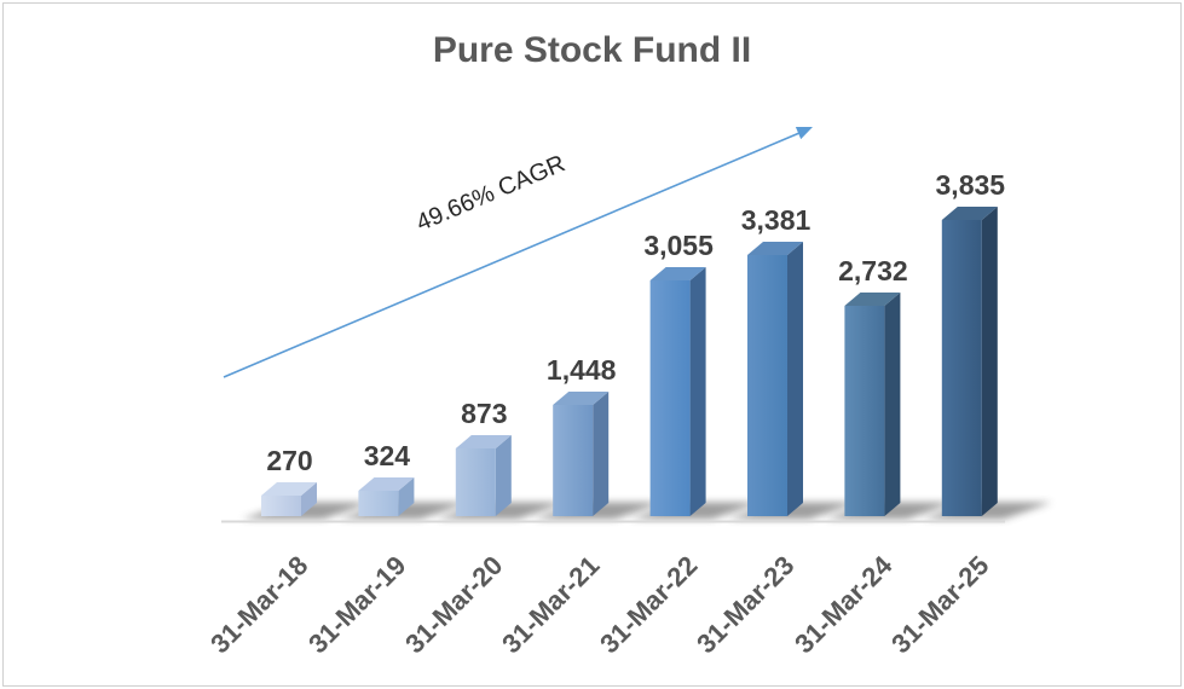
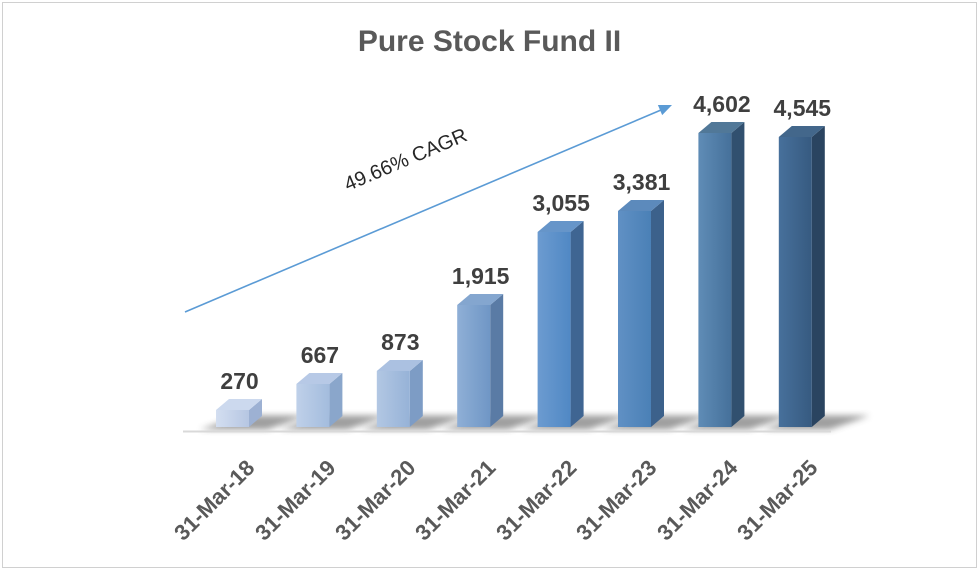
31-Mar-19: 324 -> 667
31-Mar-21: 1,448 -> 1,915
31-Mar-24: 2,732 -> 4,602
31-Mar-25: 3,835 -> 4,545
